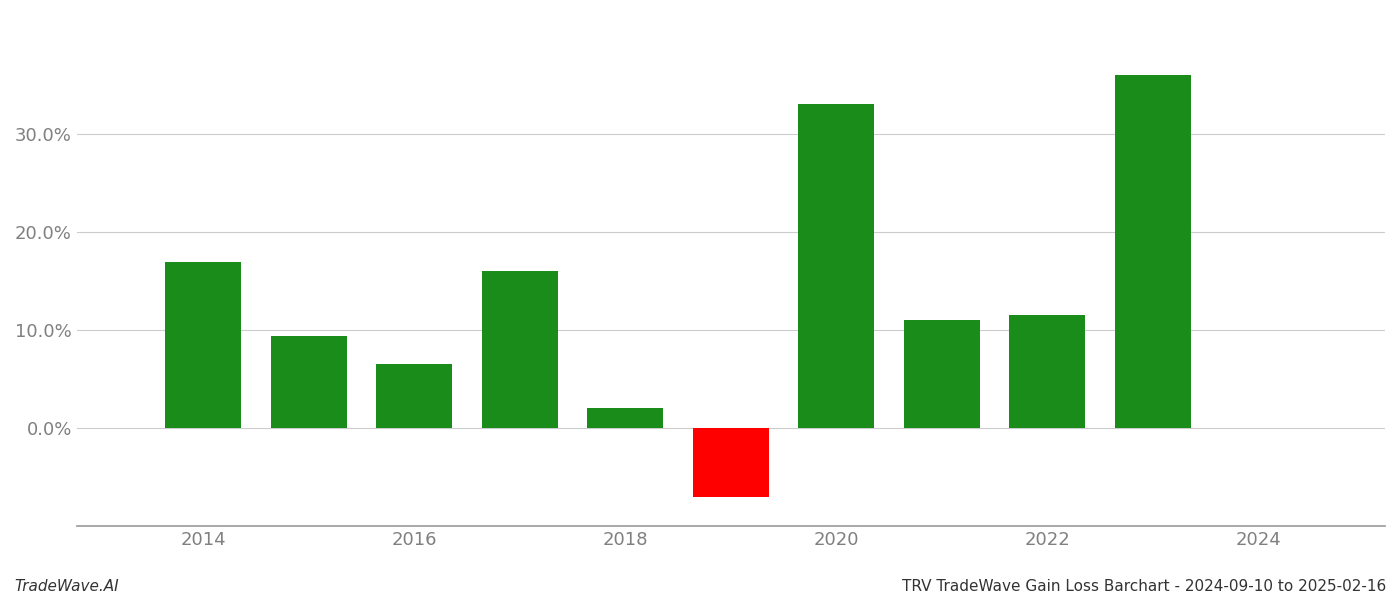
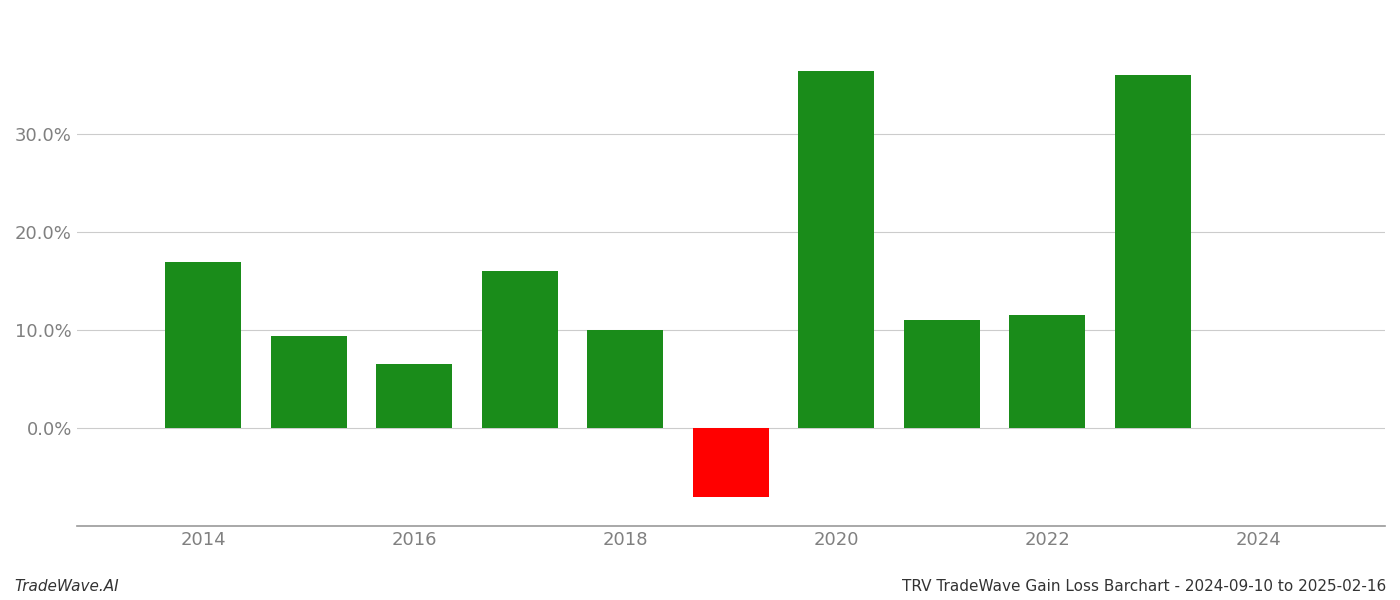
2018: 2.0% -> 10.0%
2020: 33.0% -> 36.4%
